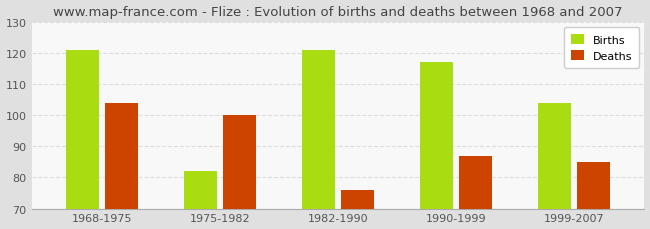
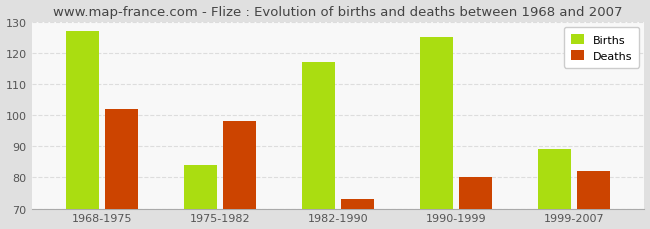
Births/1968-1975: 121 -> 127
Deaths/1968-1975: 104 -> 102
Births/1975-1982: 82 -> 84
Deaths/1975-1982: 100 -> 98
Births/1982-1990: 121 -> 117
Deaths/1982-1990: 76 -> 73
Births/1990-1999: 117 -> 125
Deaths/1990-1999: 87 -> 80
Births/1999-2007: 104 -> 89
Deaths/1999-2007: 85 -> 82
